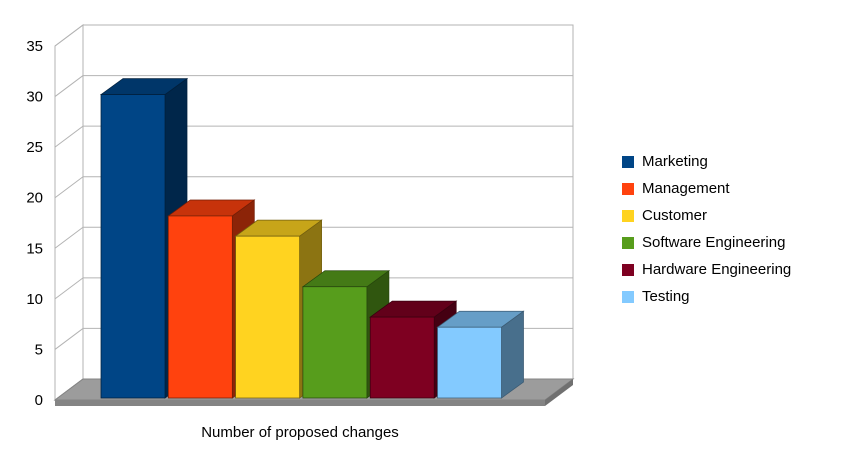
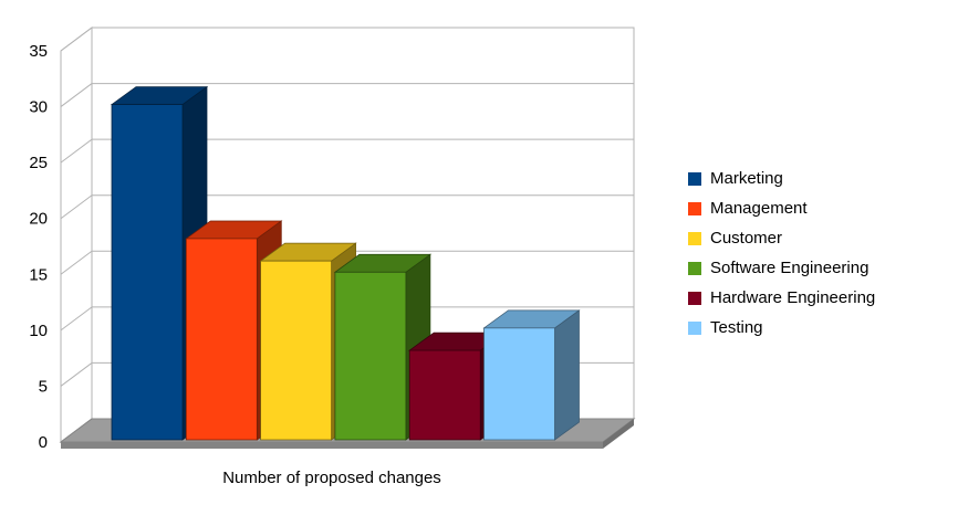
Software Engineering: 11 -> 15
Testing: 7 -> 10
